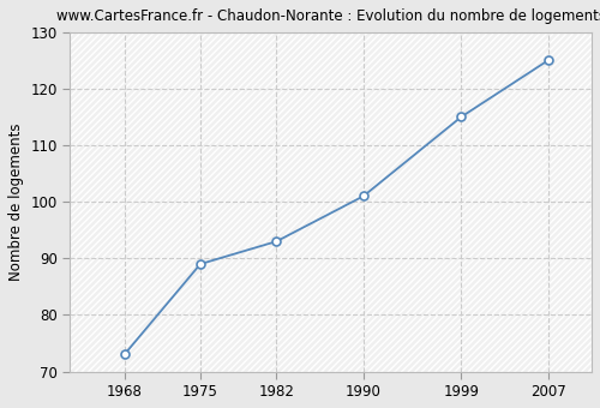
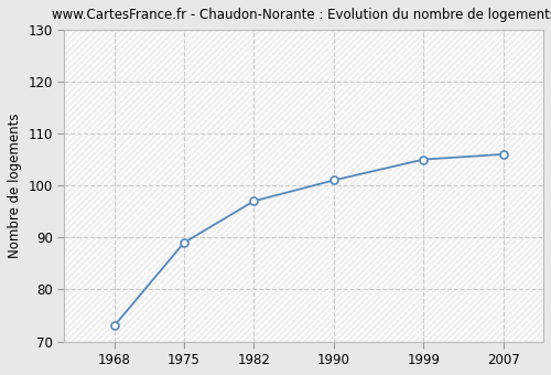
1982: 93 -> 97
1999: 115 -> 105
2007: 125 -> 106
